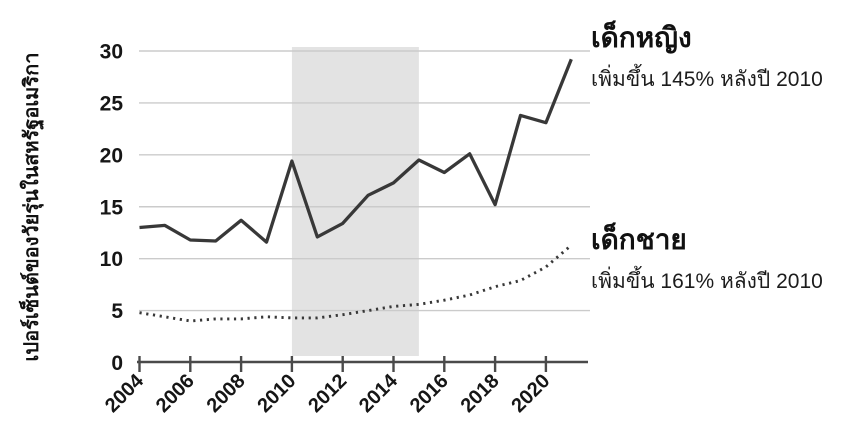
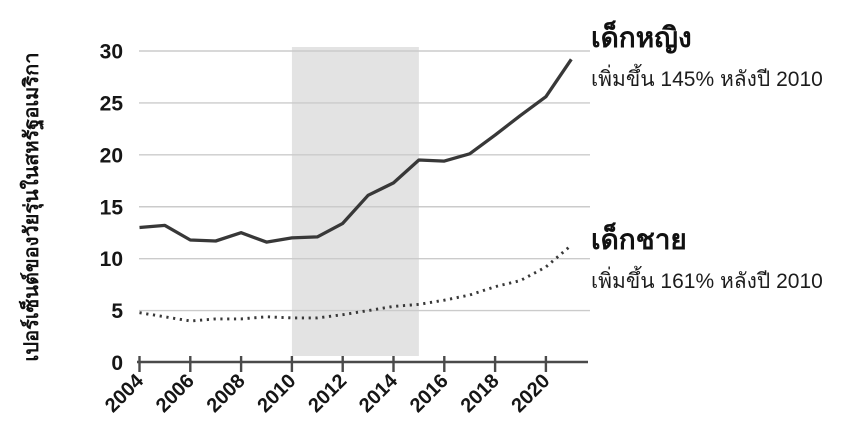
เด็กหญิง/2008: 13.7 -> 12.5
เด็กหญิง/2010: 19.4 -> 12.0
เด็กหญิง/2016: 18.3 -> 19.4
เด็กหญิง/2018: 15.2 -> 21.9
เด็กหญิง/2020: 23.1 -> 25.6
